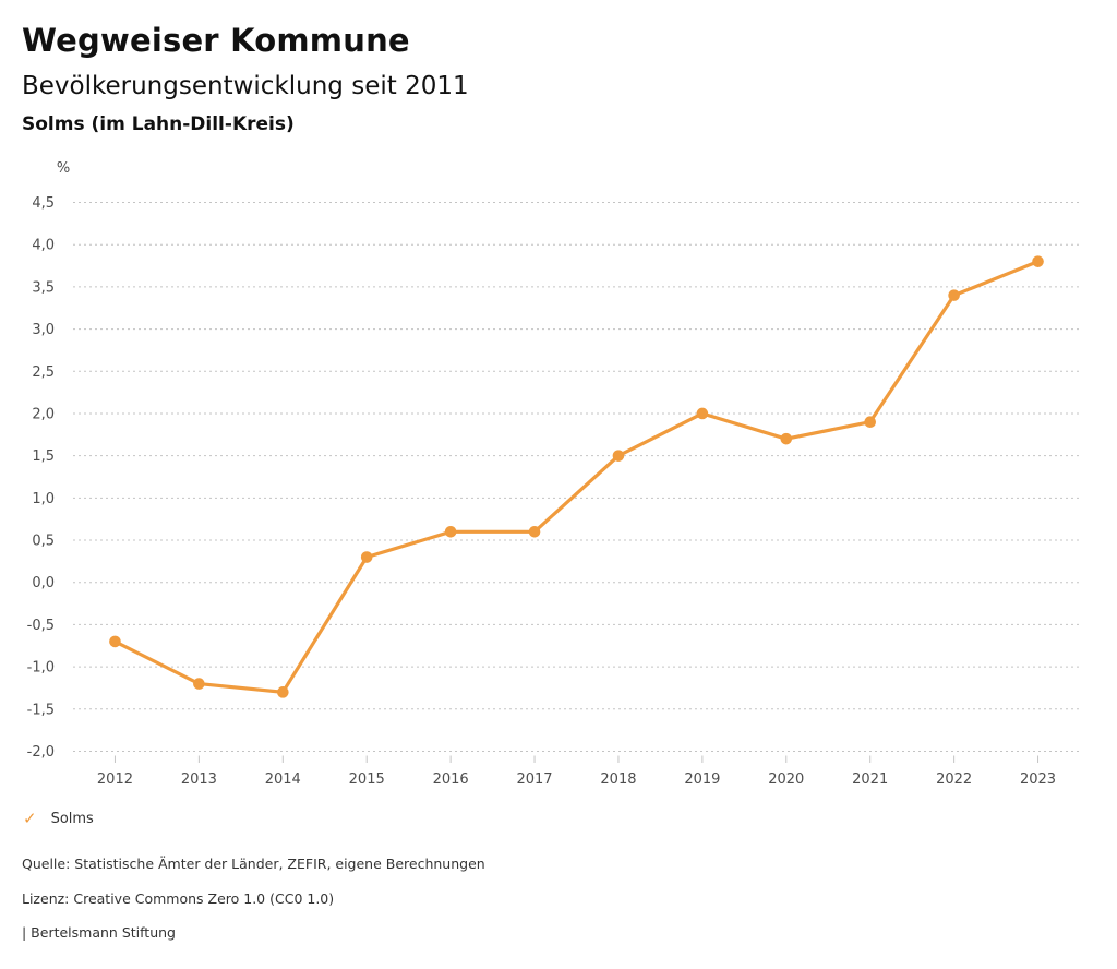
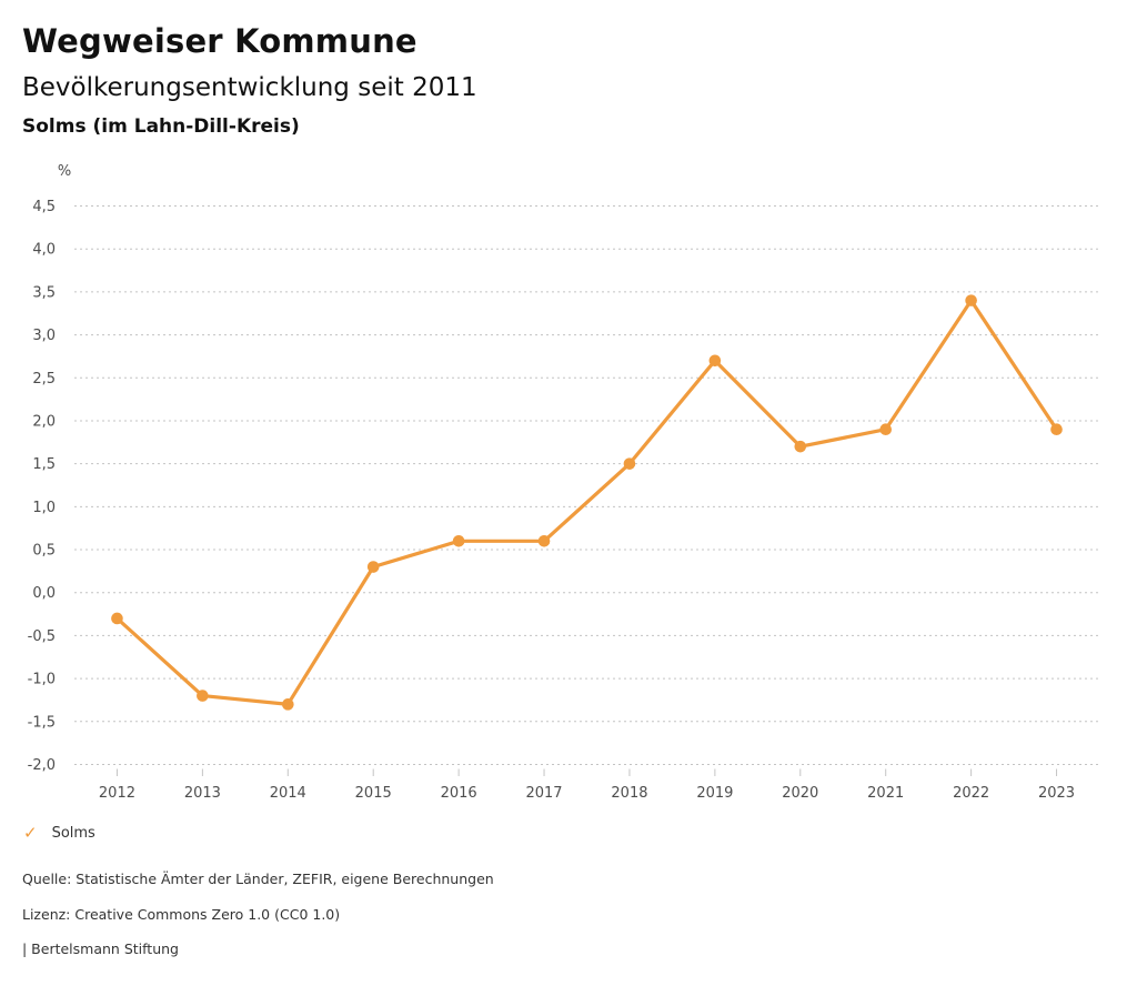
2012: -0,7 -> -0,3
2019: 2,0 -> 2,7
2023: 3,8 -> 1,9
